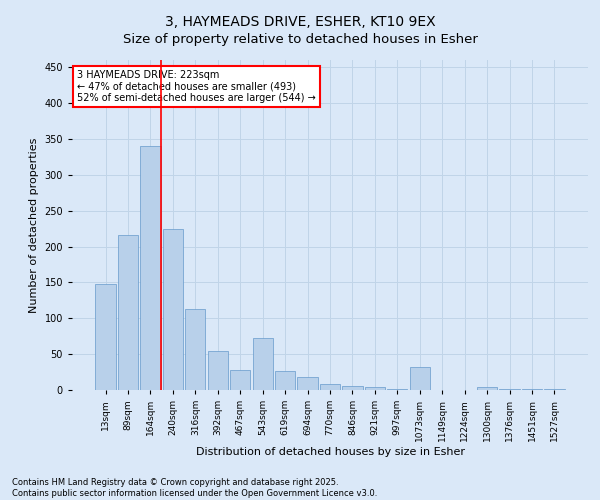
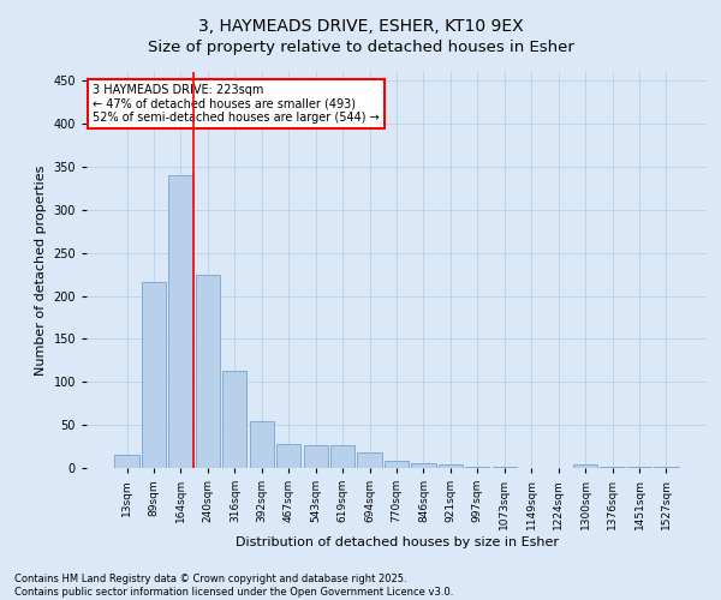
13sqm: 148 -> 15
543sqm: 72 -> 27
1073sqm: 32 -> 1
